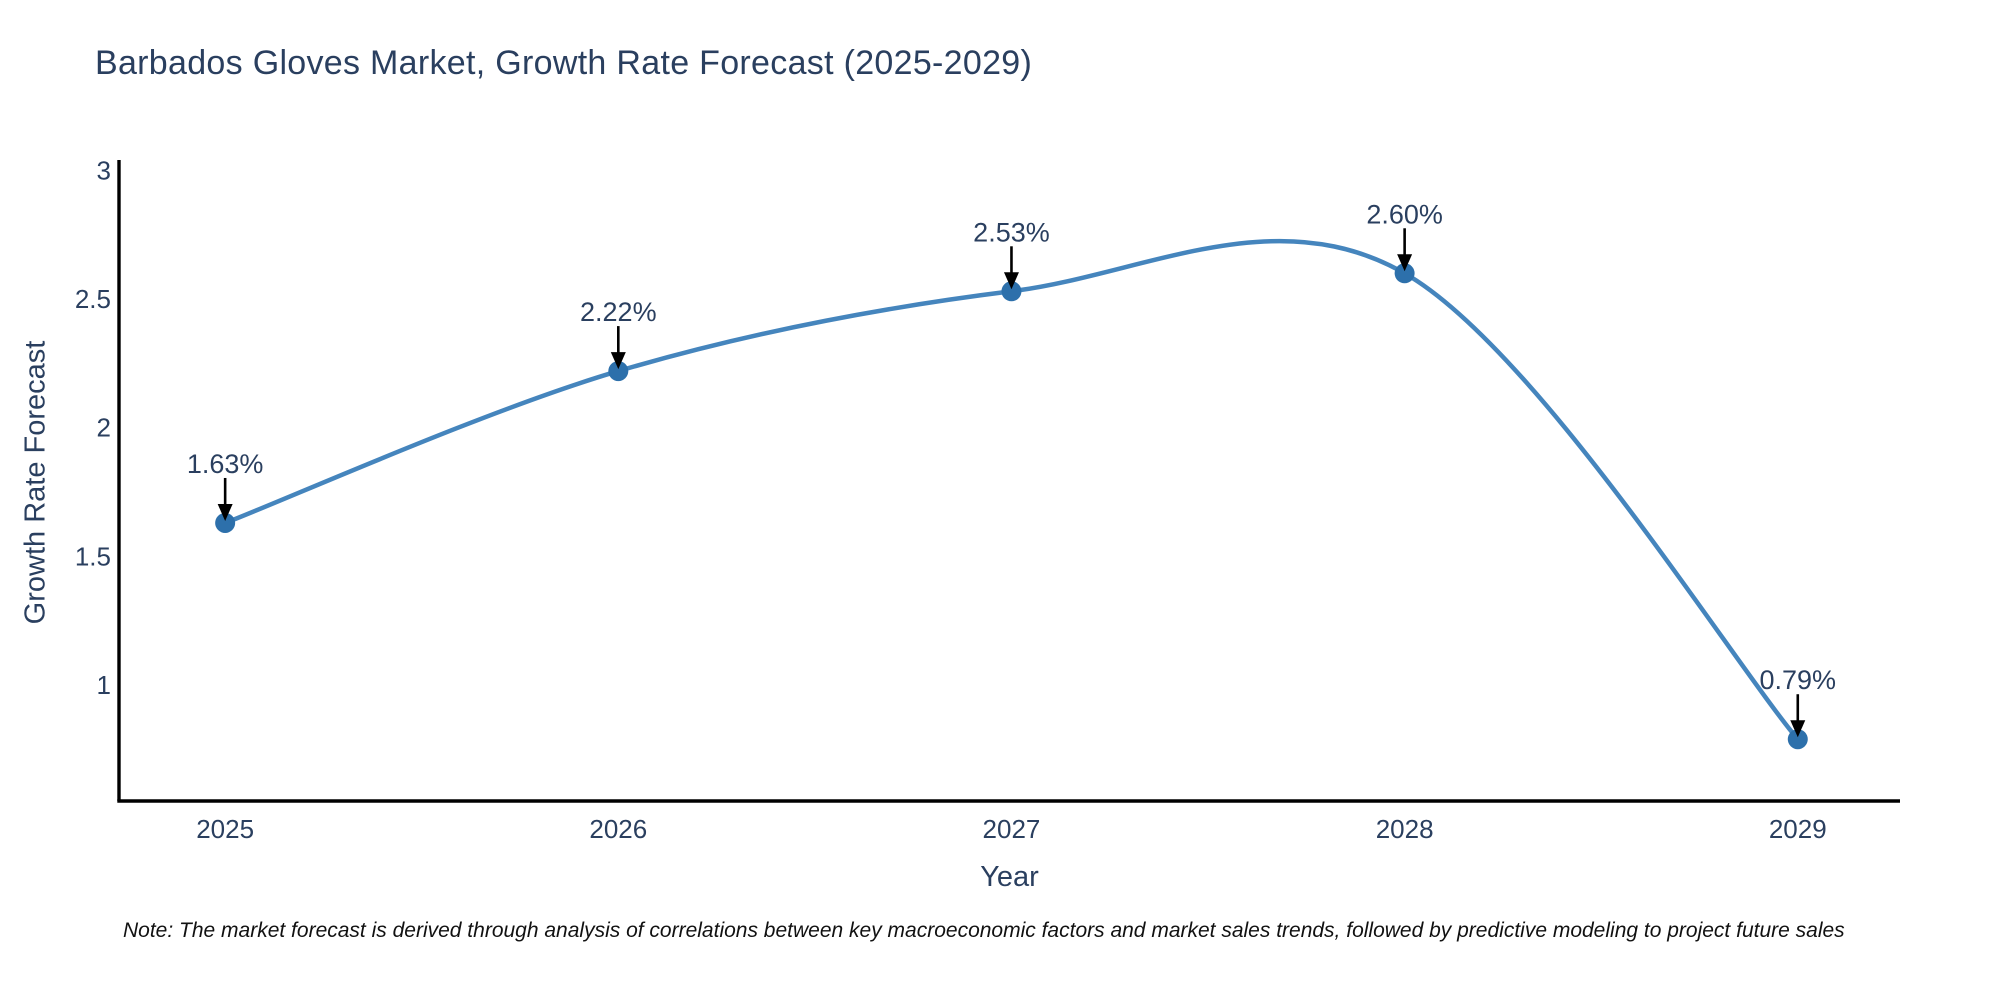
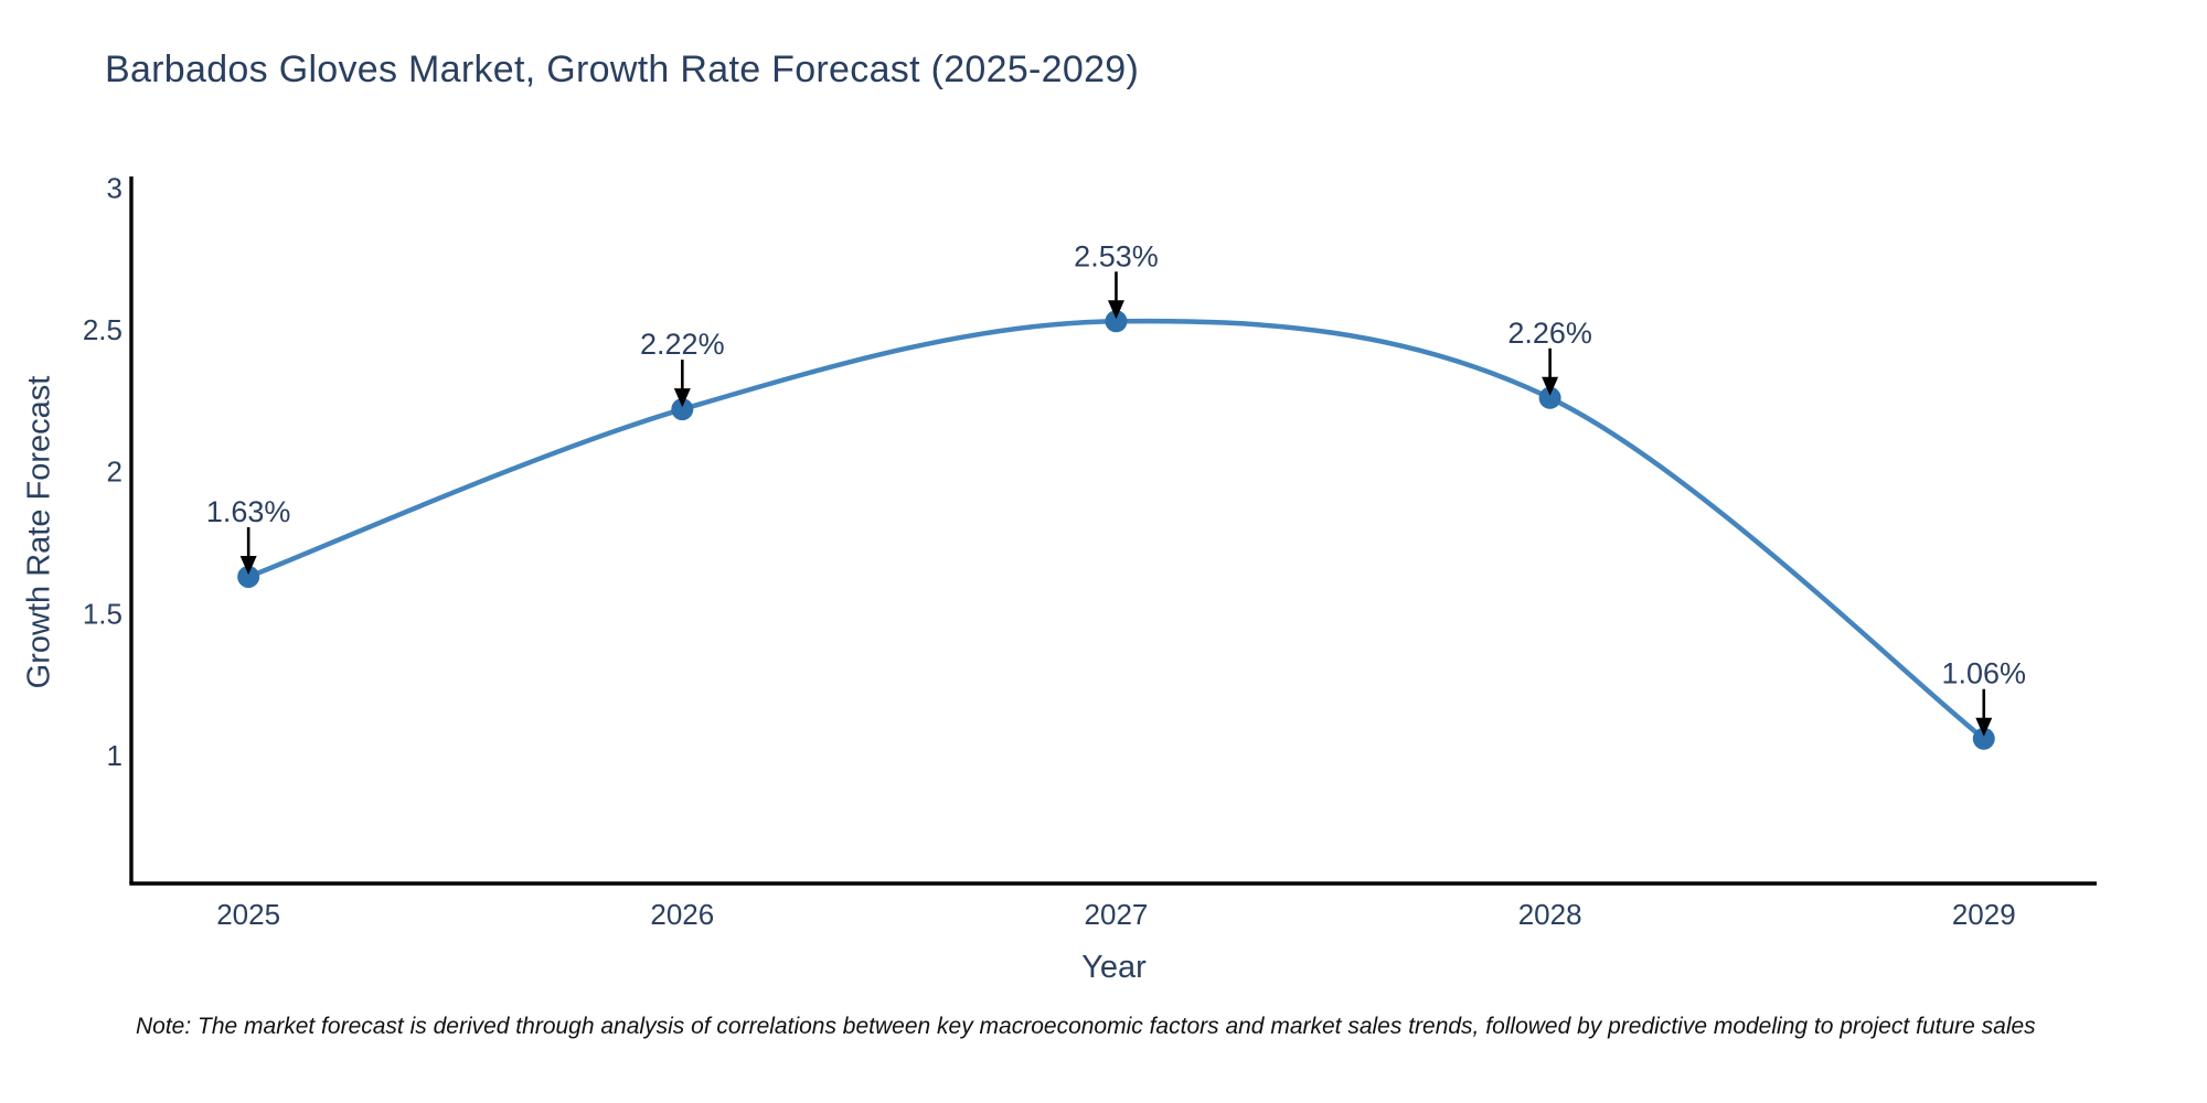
2028: 2.60% -> 2.26%
2029: 0.79% -> 1.06%
